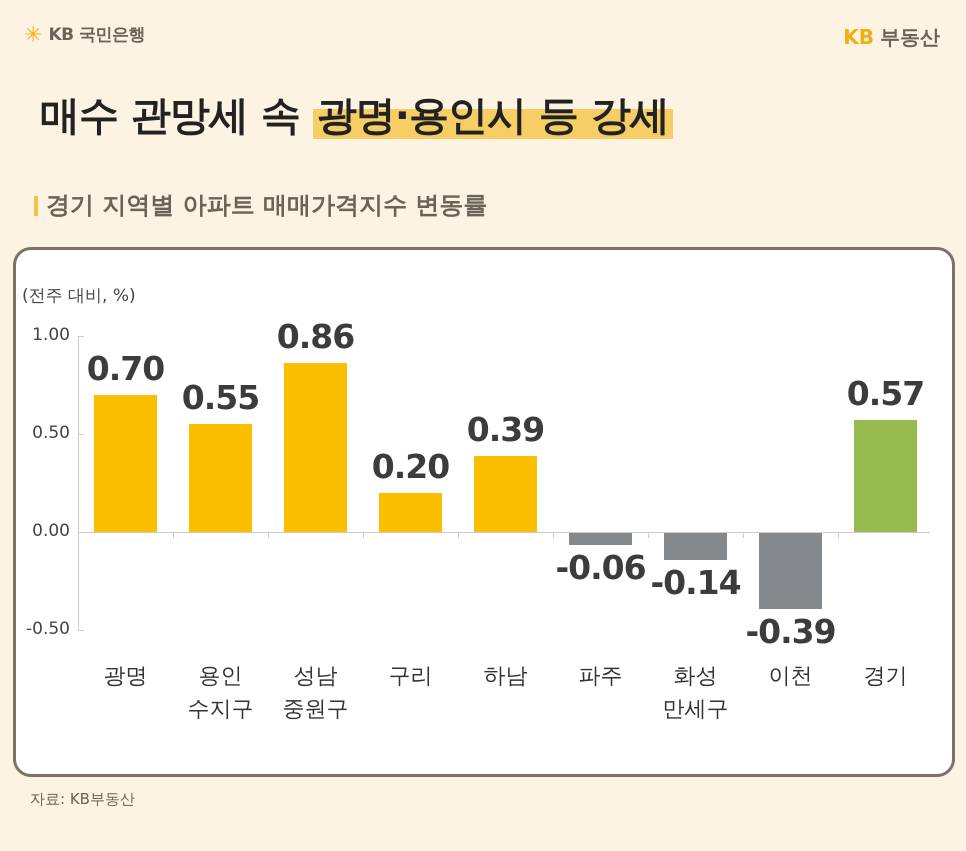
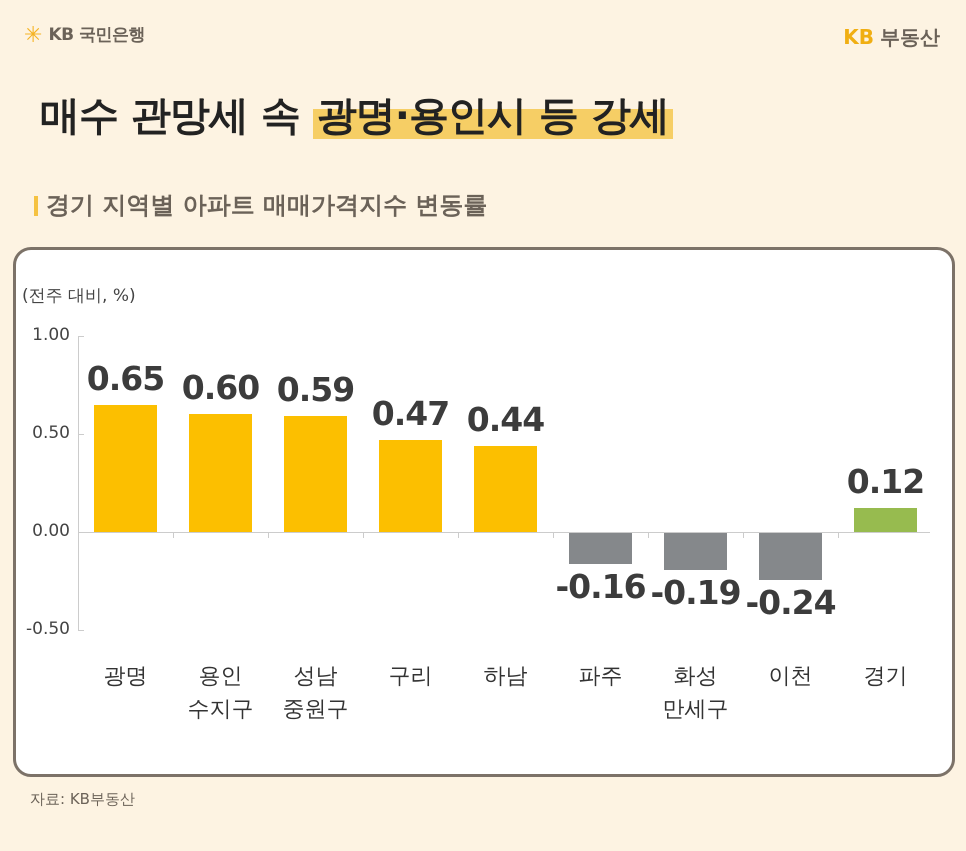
광명: 0.70 -> 0.65
용인 수지구: 0.55 -> 0.60
성남 중원구: 0.86 -> 0.59
구리: 0.20 -> 0.47
하남: 0.39 -> 0.44
파주: -0.06 -> -0.16
화성 만세구: -0.14 -> -0.19
이천: -0.39 -> -0.24
경기: 0.57 -> 0.12
